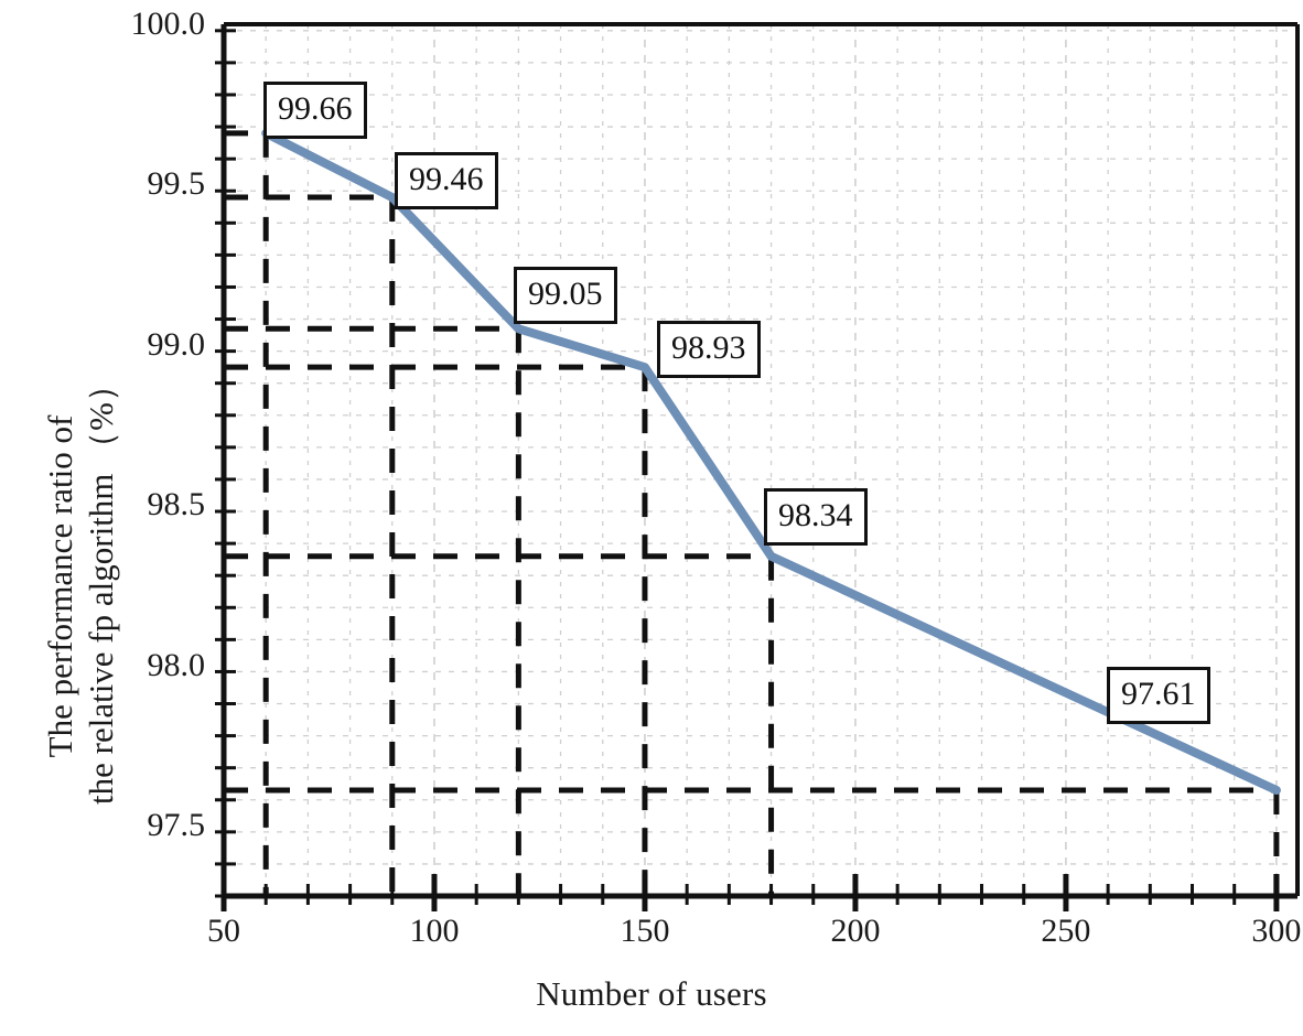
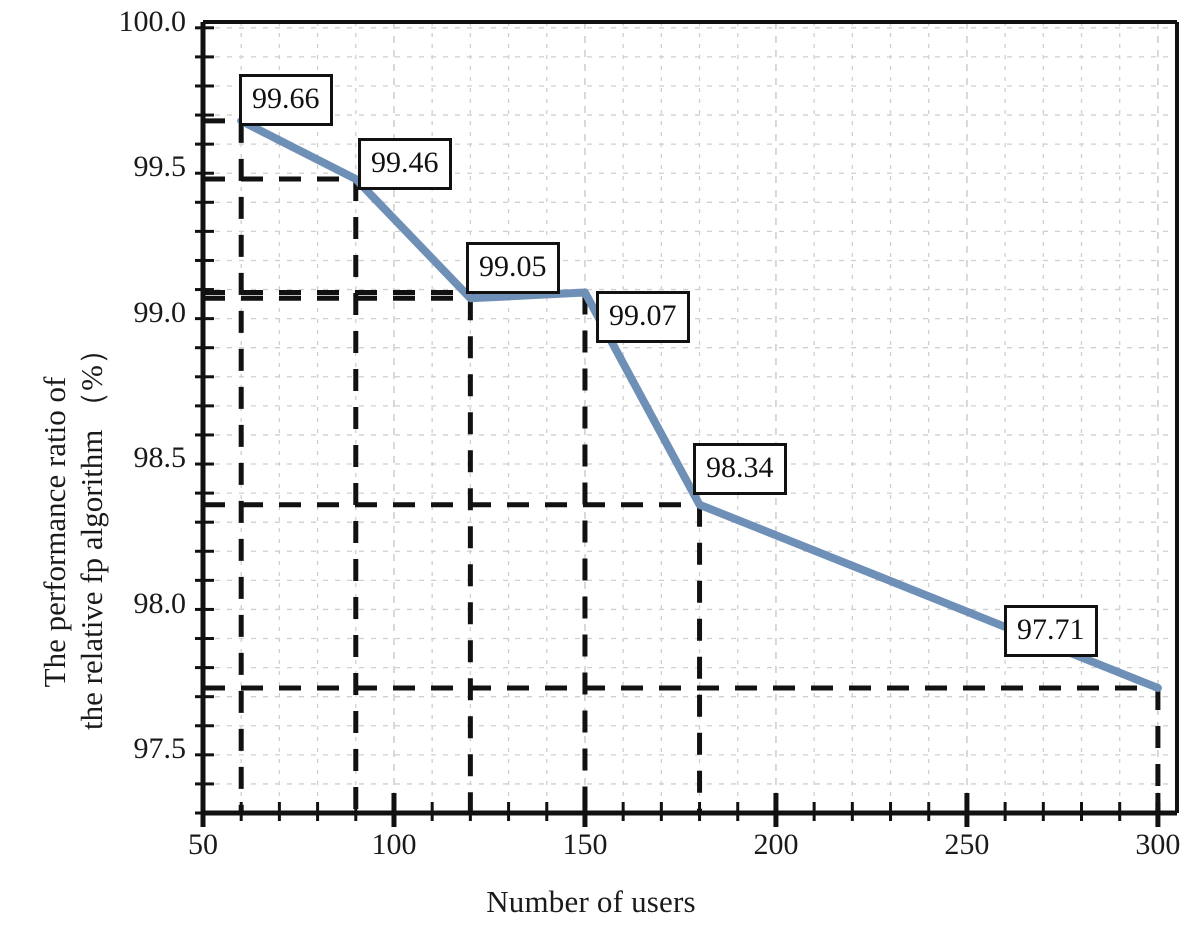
150: 98.93 -> 99.07
300: 97.61 -> 97.71
